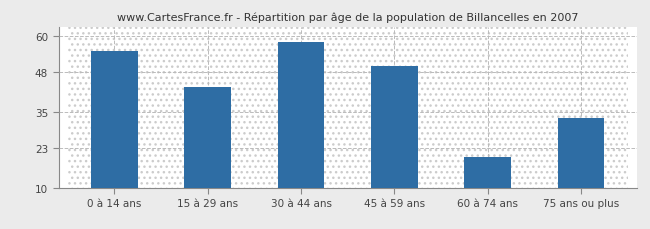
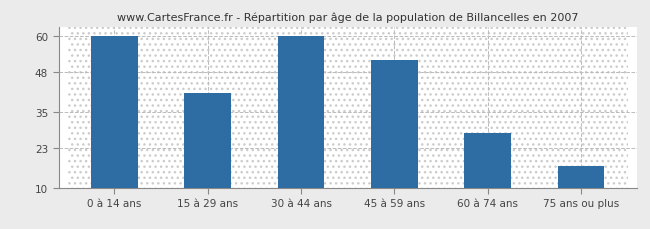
0 à 14 ans: 55 -> 60
15 à 29 ans: 43 -> 41
30 à 44 ans: 58 -> 60
45 à 59 ans: 50 -> 52
60 à 74 ans: 20 -> 28
75 ans ou plus: 33 -> 17
